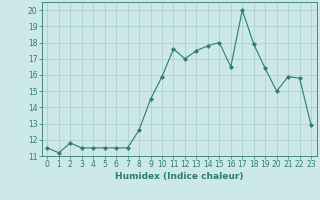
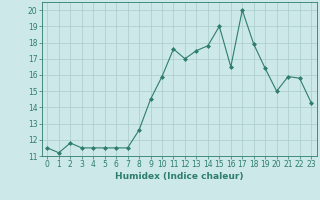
15: 18.0 -> 19.0
23: 12.9 -> 14.3
